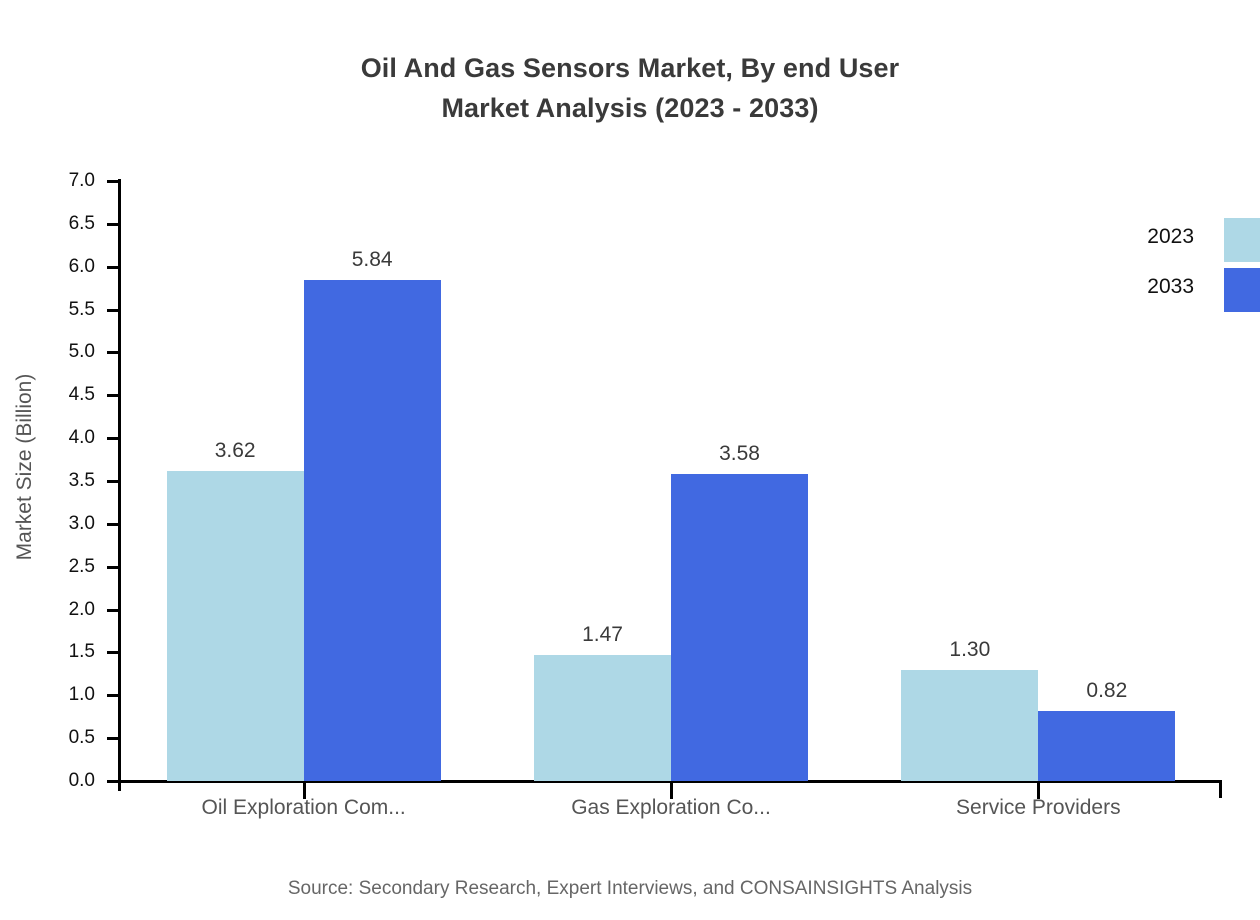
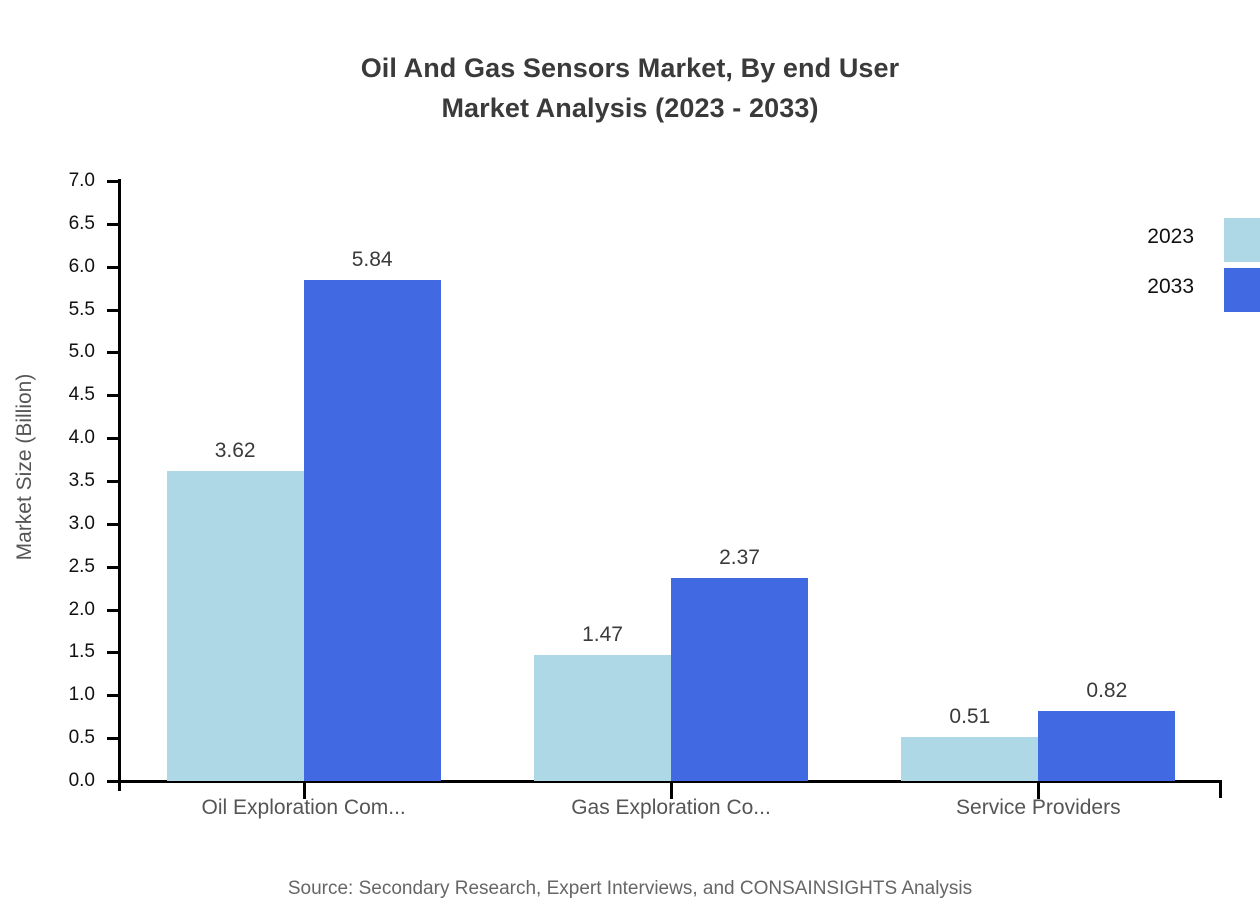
2033/Gas Exploration Co...: 3.58 -> 2.37
2023/Service Providers: 1.30 -> 0.51
